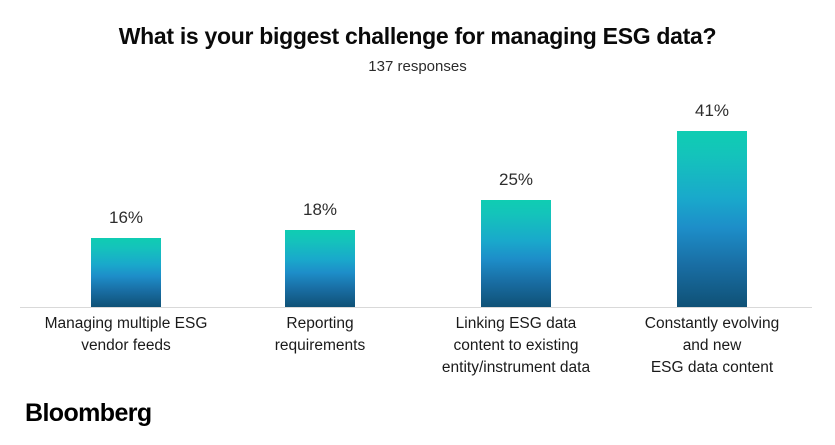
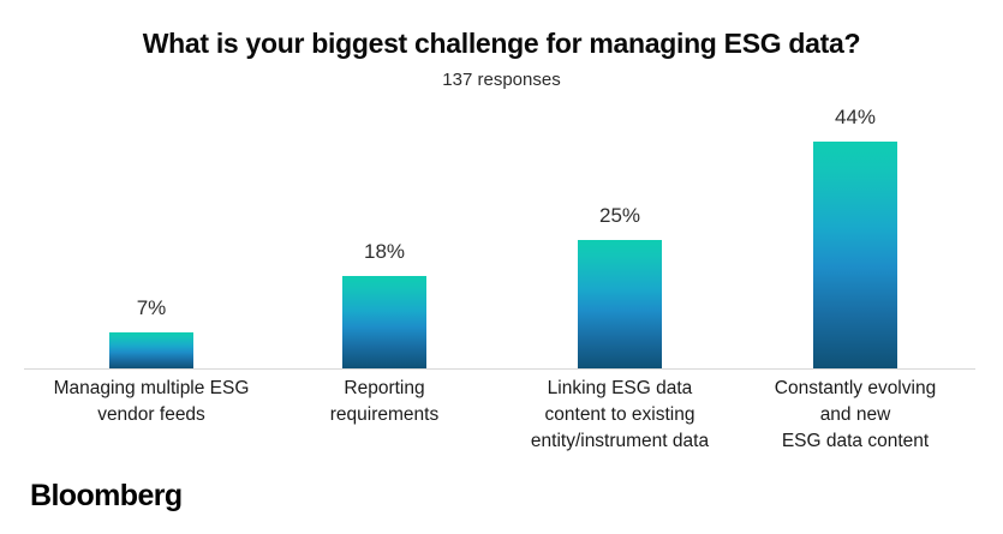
Managing multiple ESG vendor feeds: 16% -> 7%
Constantly evolving and new ESG data content: 41% -> 44%
